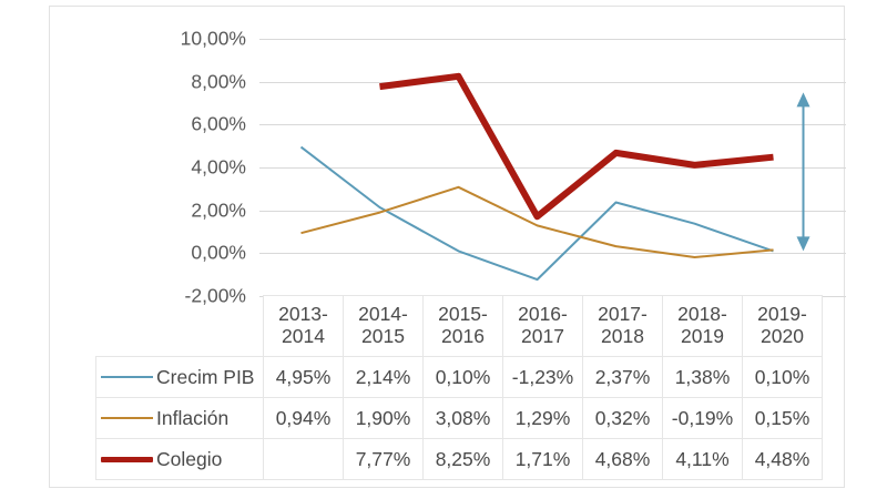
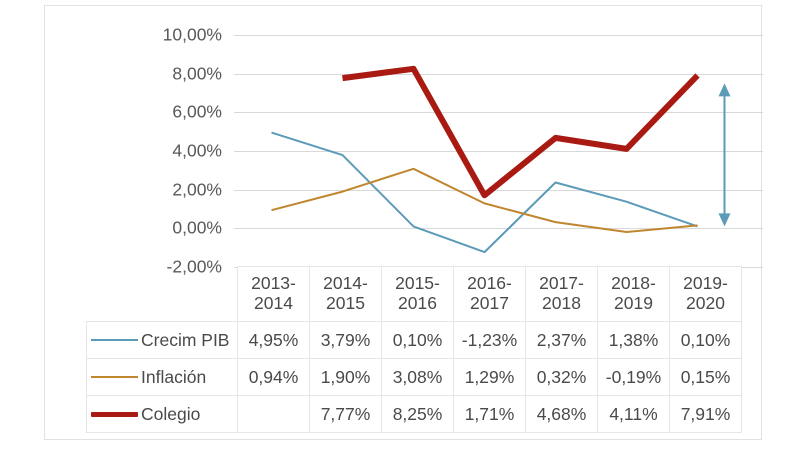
Crecim PIB/2014-2015: 2,14% -> 3,79%
Colegio/2019-2020: 4,48% -> 7,91%
